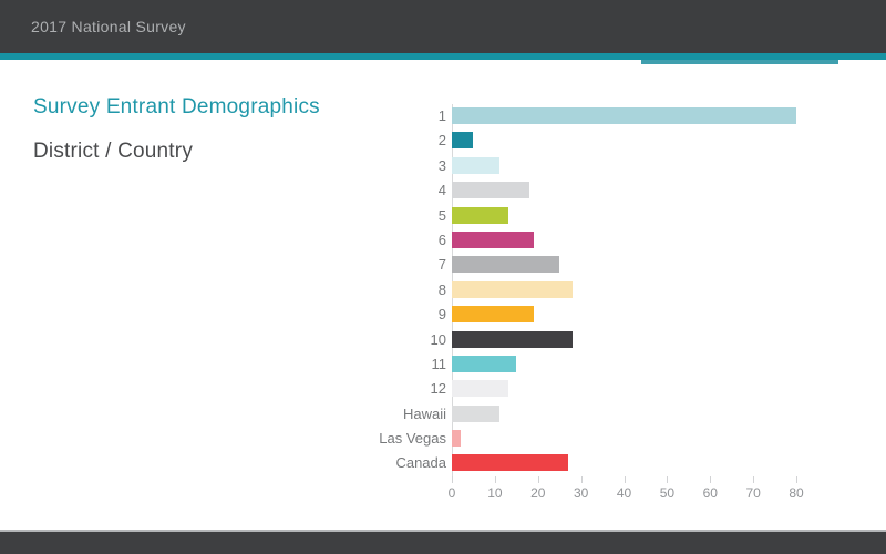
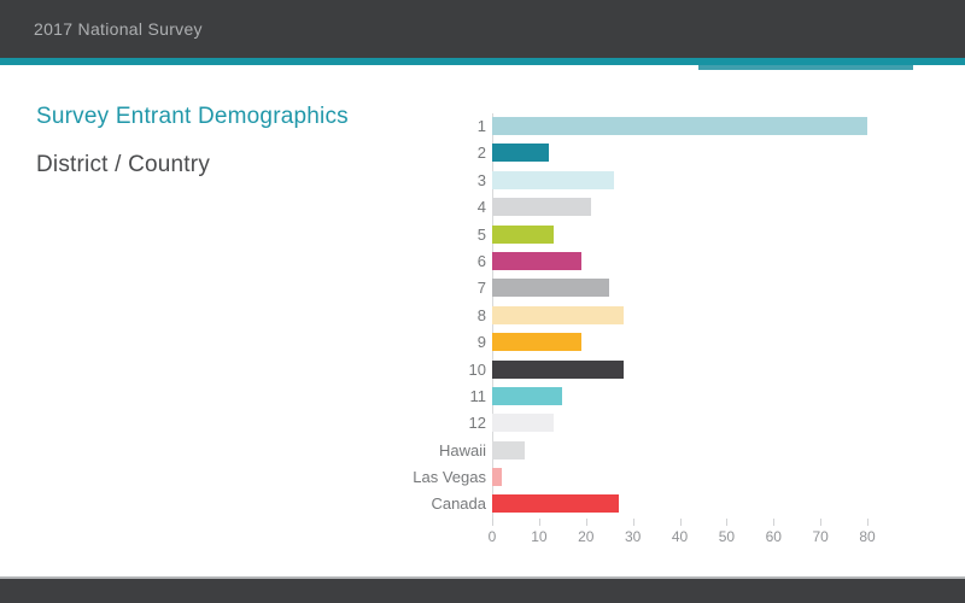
2: 5 -> 12
3: 11 -> 26
4: 18 -> 21
Hawaii: 11 -> 7
